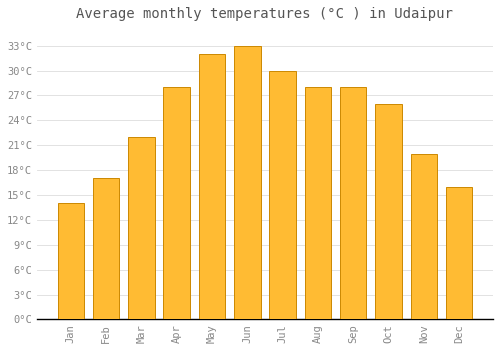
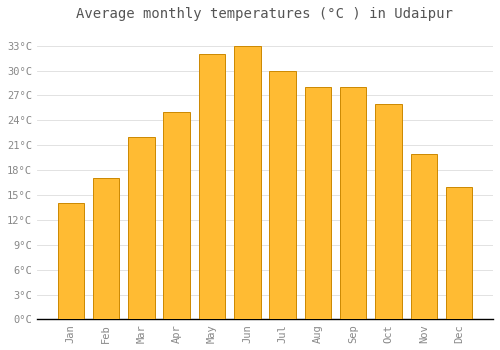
Apr: 28°C -> 25°C
